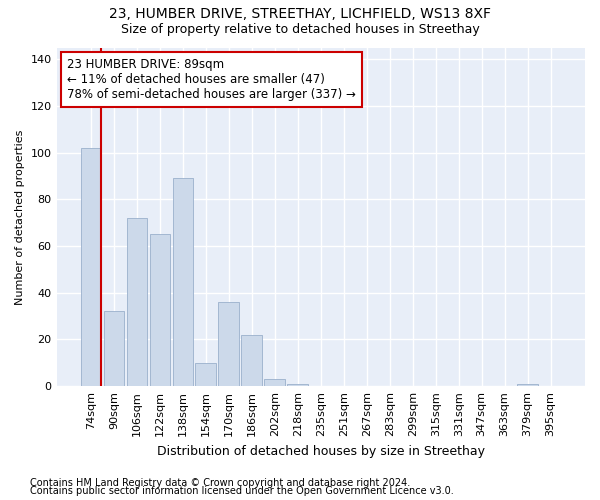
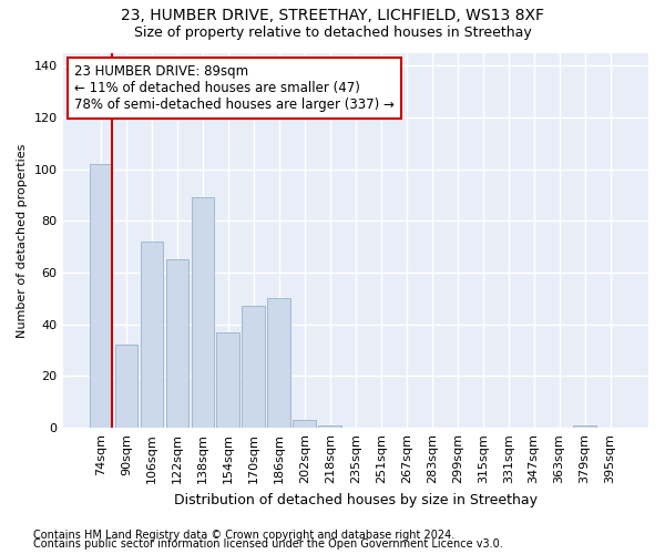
154sqm: 10 -> 37
170sqm: 36 -> 47
186sqm: 22 -> 50
